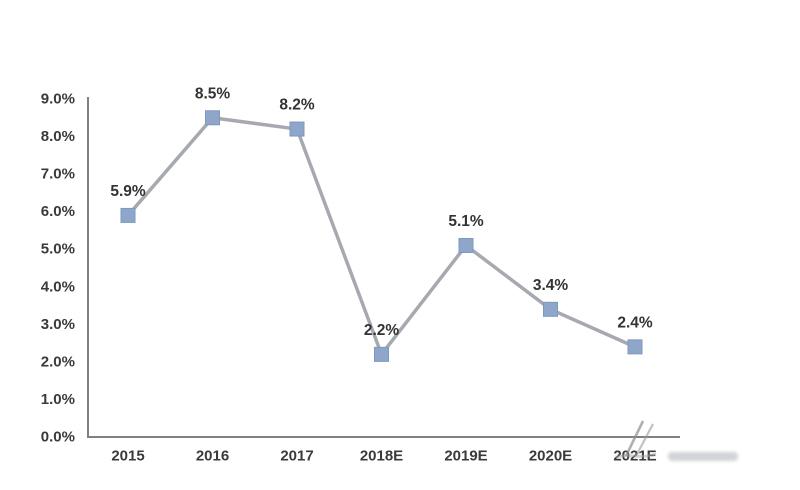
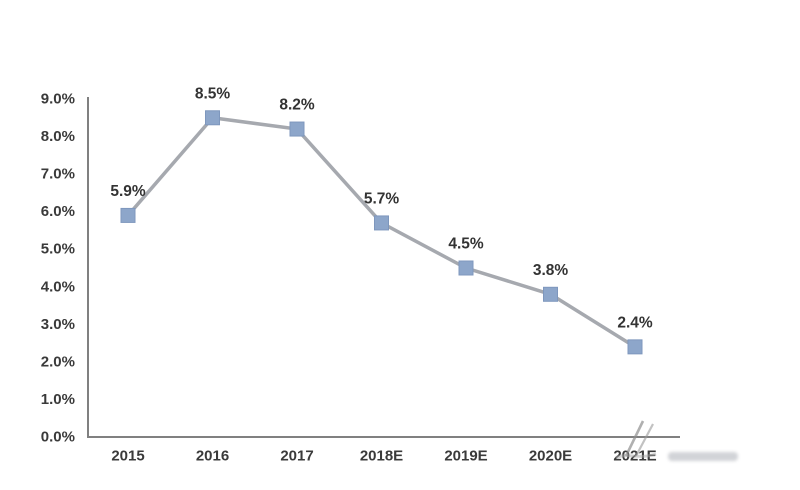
2018E: 2.2% -> 5.7%
2019E: 5.1% -> 4.5%
2020E: 3.4% -> 3.8%
